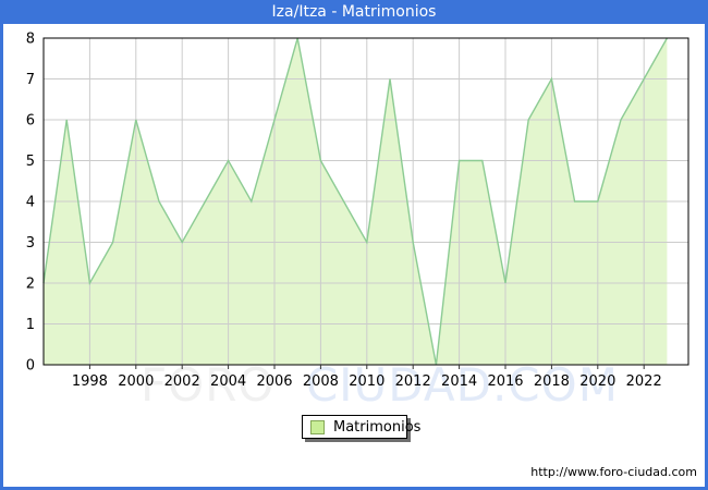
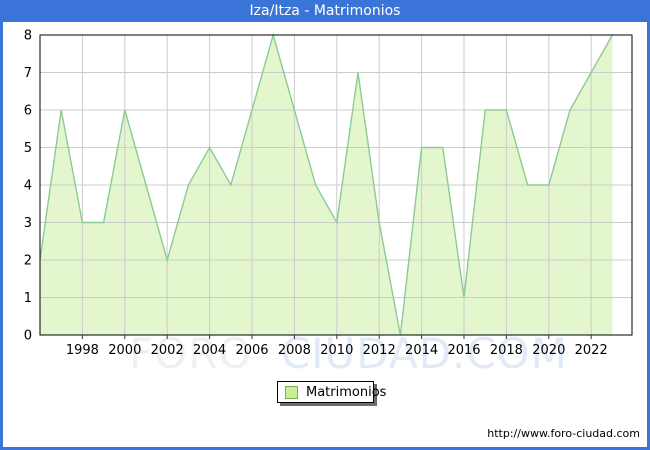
1998: 2 -> 3
2002: 3 -> 2
2008: 5 -> 6
2016: 2 -> 1
2018: 7 -> 6
